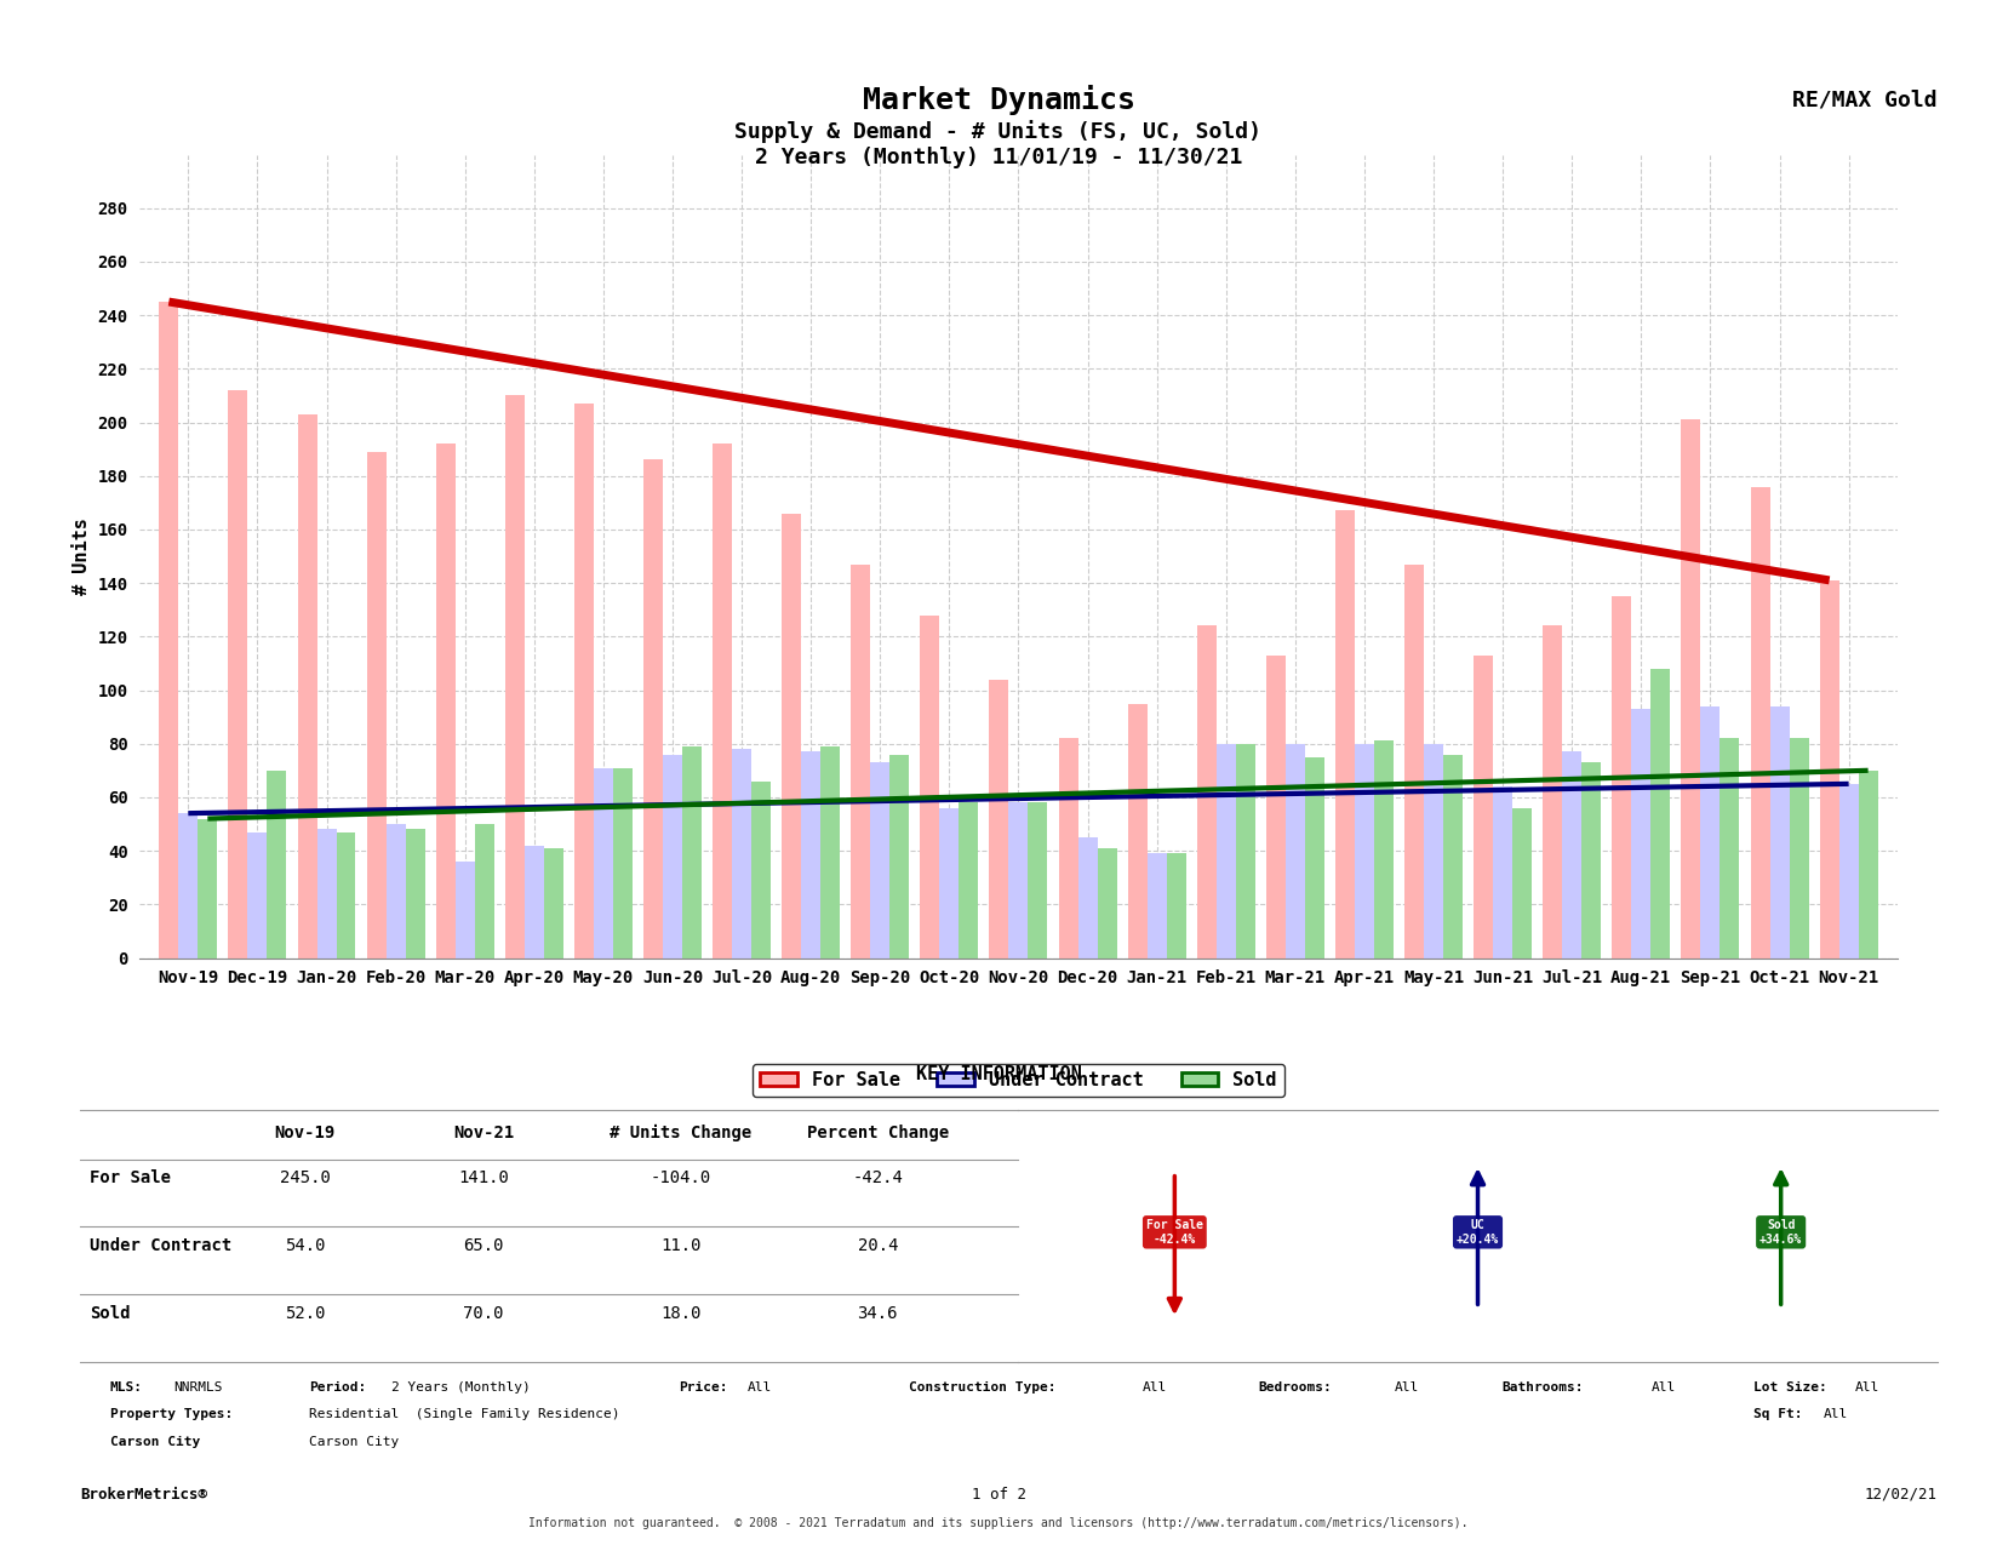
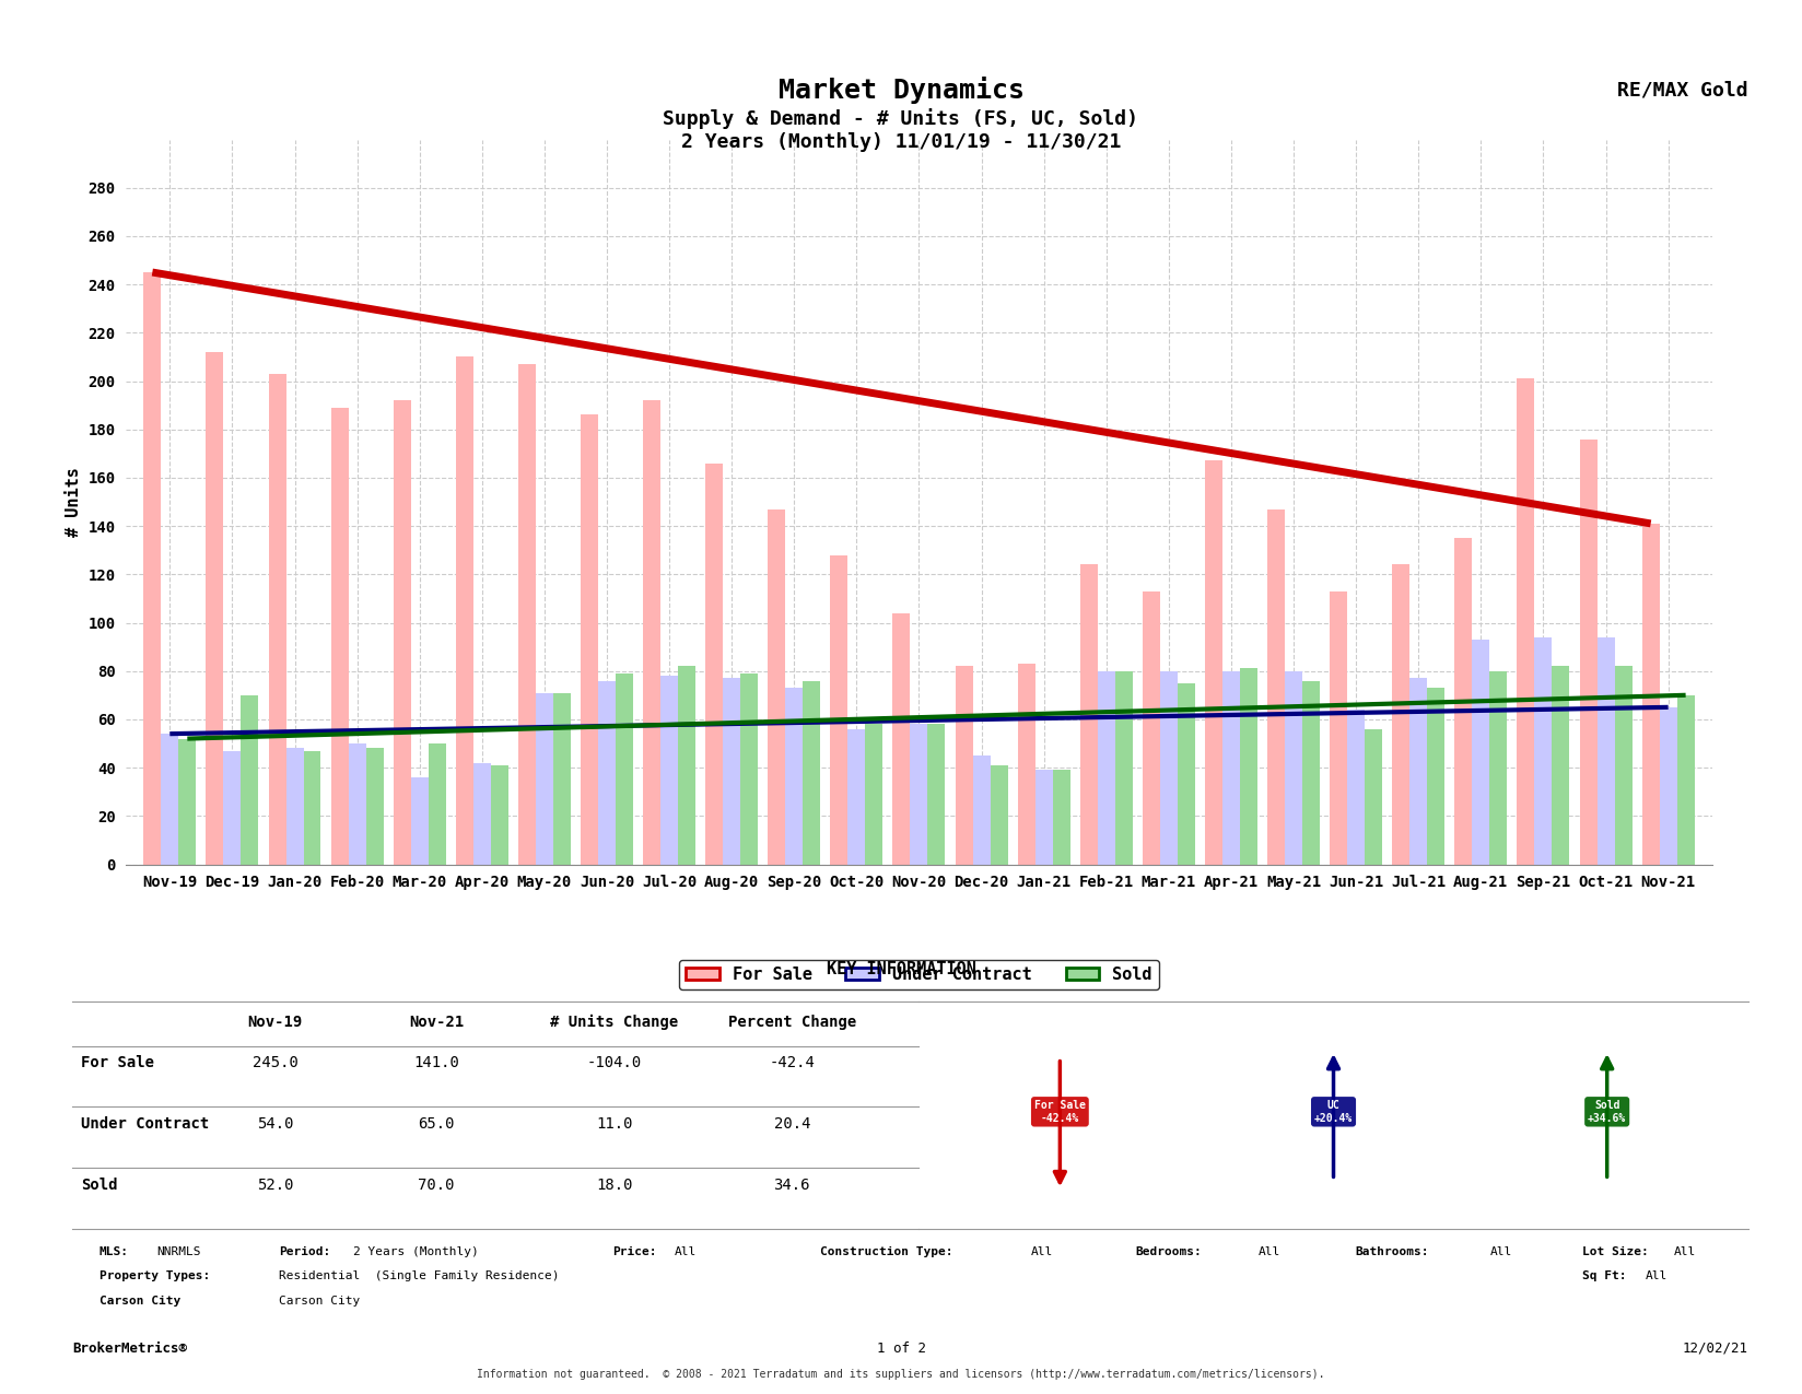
Sold/Jul-20: 66 -> 82
For Sale/Jan-21: 95 -> 83
Sold/Aug-21: 108 -> 80
